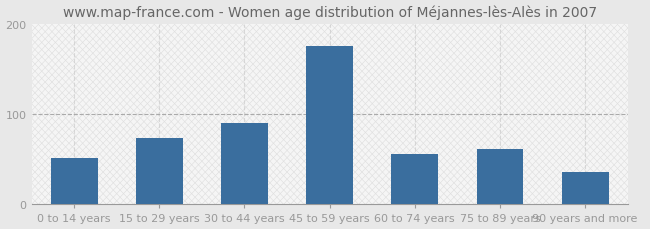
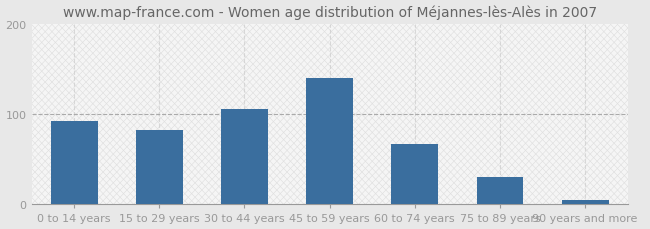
0 to 14 years: 52 -> 93
15 to 29 years: 74 -> 83
30 to 44 years: 90 -> 106
45 to 59 years: 176 -> 140
60 to 74 years: 56 -> 67
75 to 89 years: 62 -> 30
90 years and more: 36 -> 5
